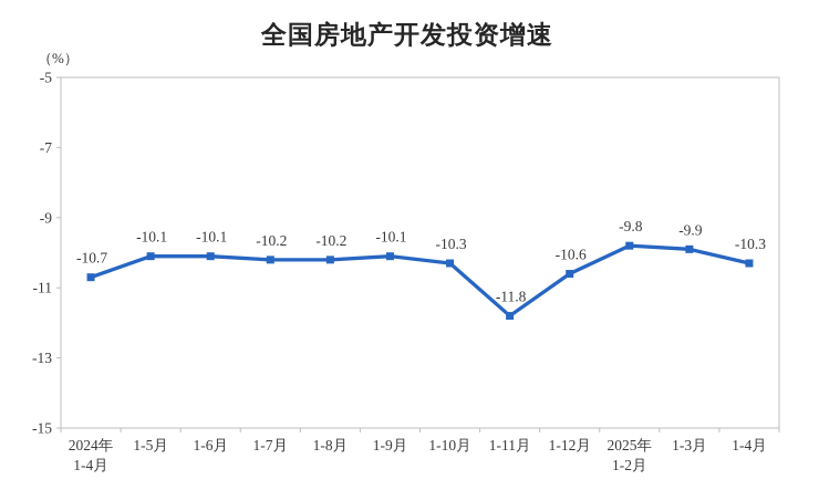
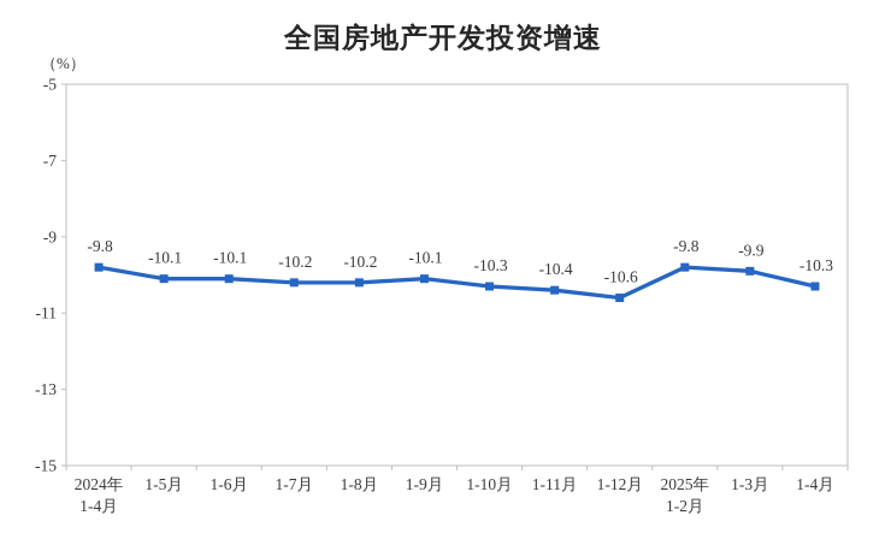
2024年 1-4月: -10.7 -> -9.8
1-11月: -11.8 -> -10.4
